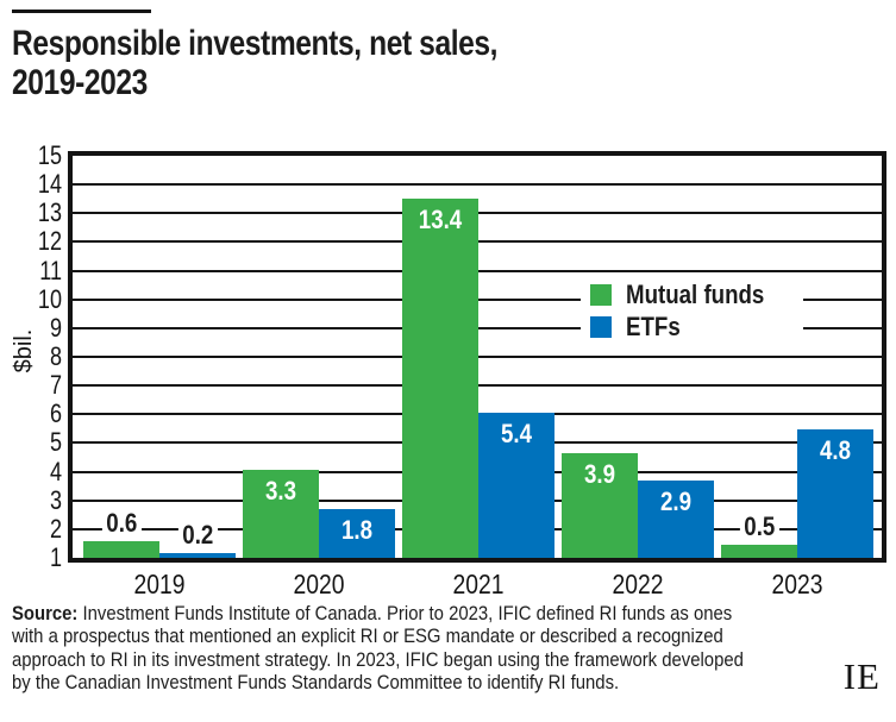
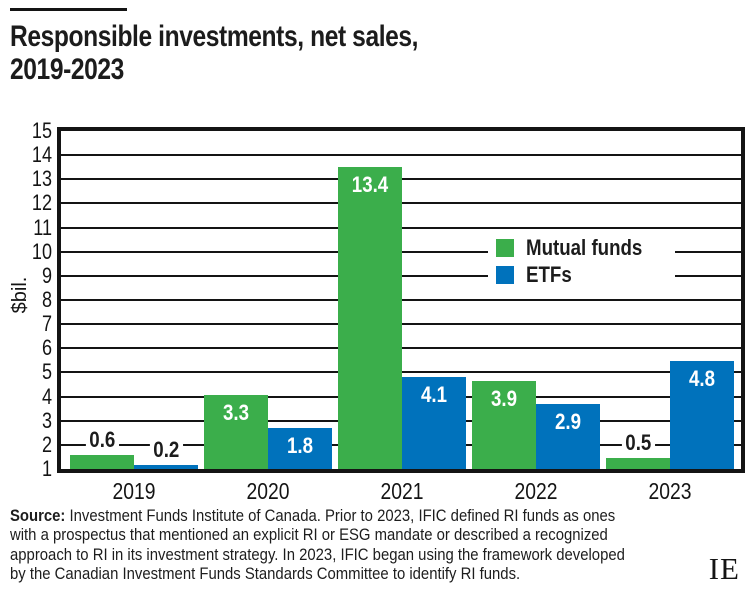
ETFs/2021: 5.4 -> 4.1
